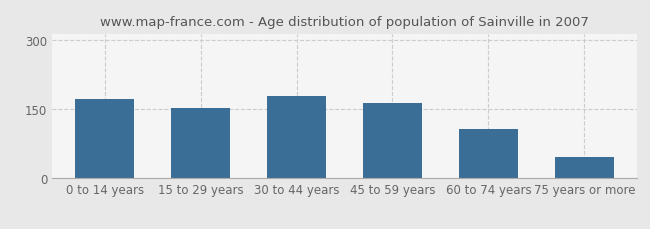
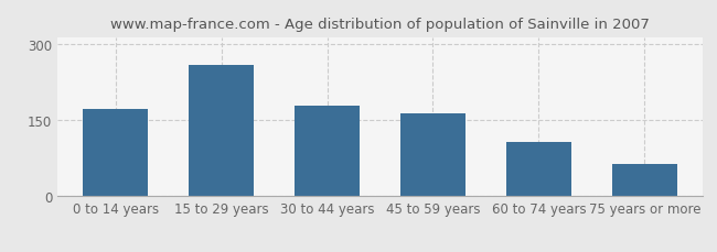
15 to 29 years: 152 -> 260
75 years or more: 47 -> 65
